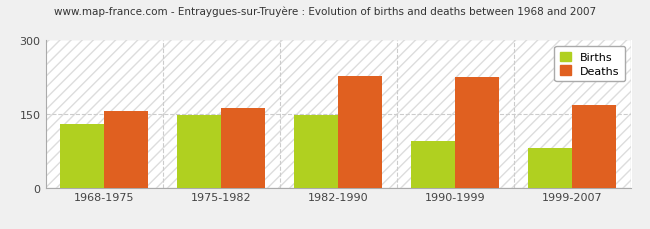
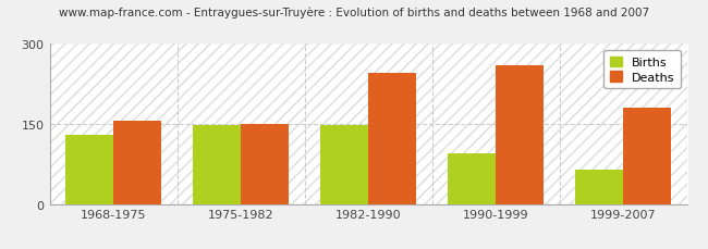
Deaths/1975-1982: 163 -> 150
Deaths/1982-1990: 228 -> 245
Deaths/1990-1999: 225 -> 260
Births/1999-2007: 80 -> 65
Deaths/1999-2007: 168 -> 180
